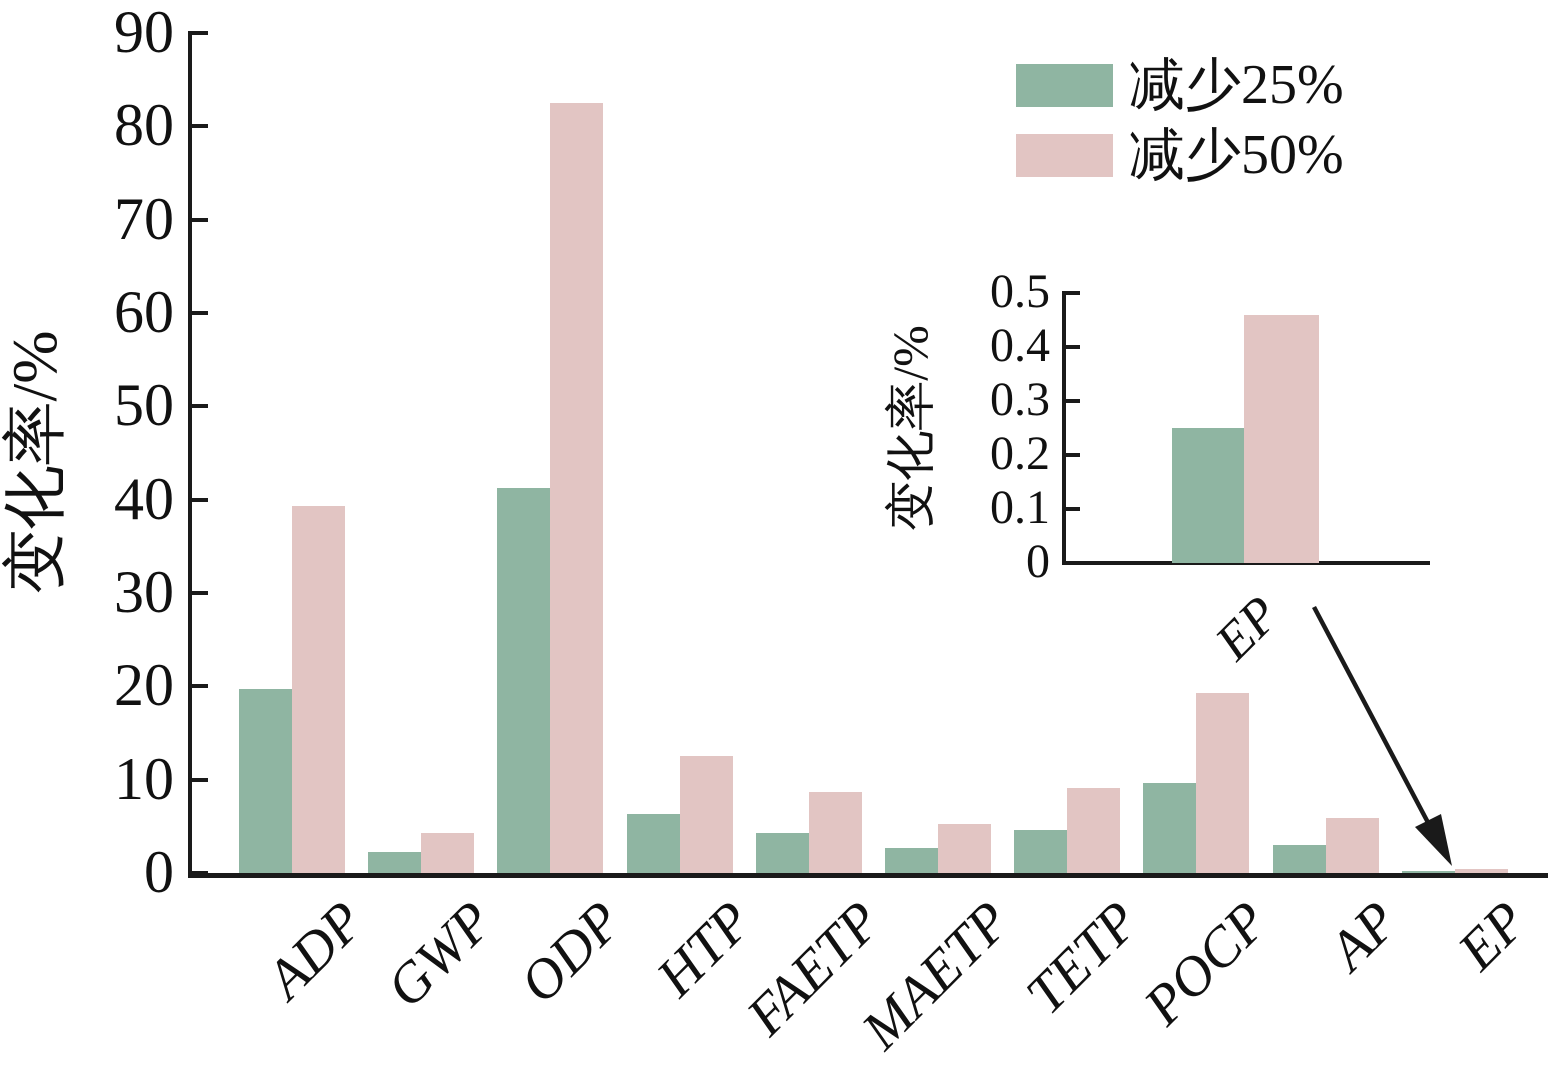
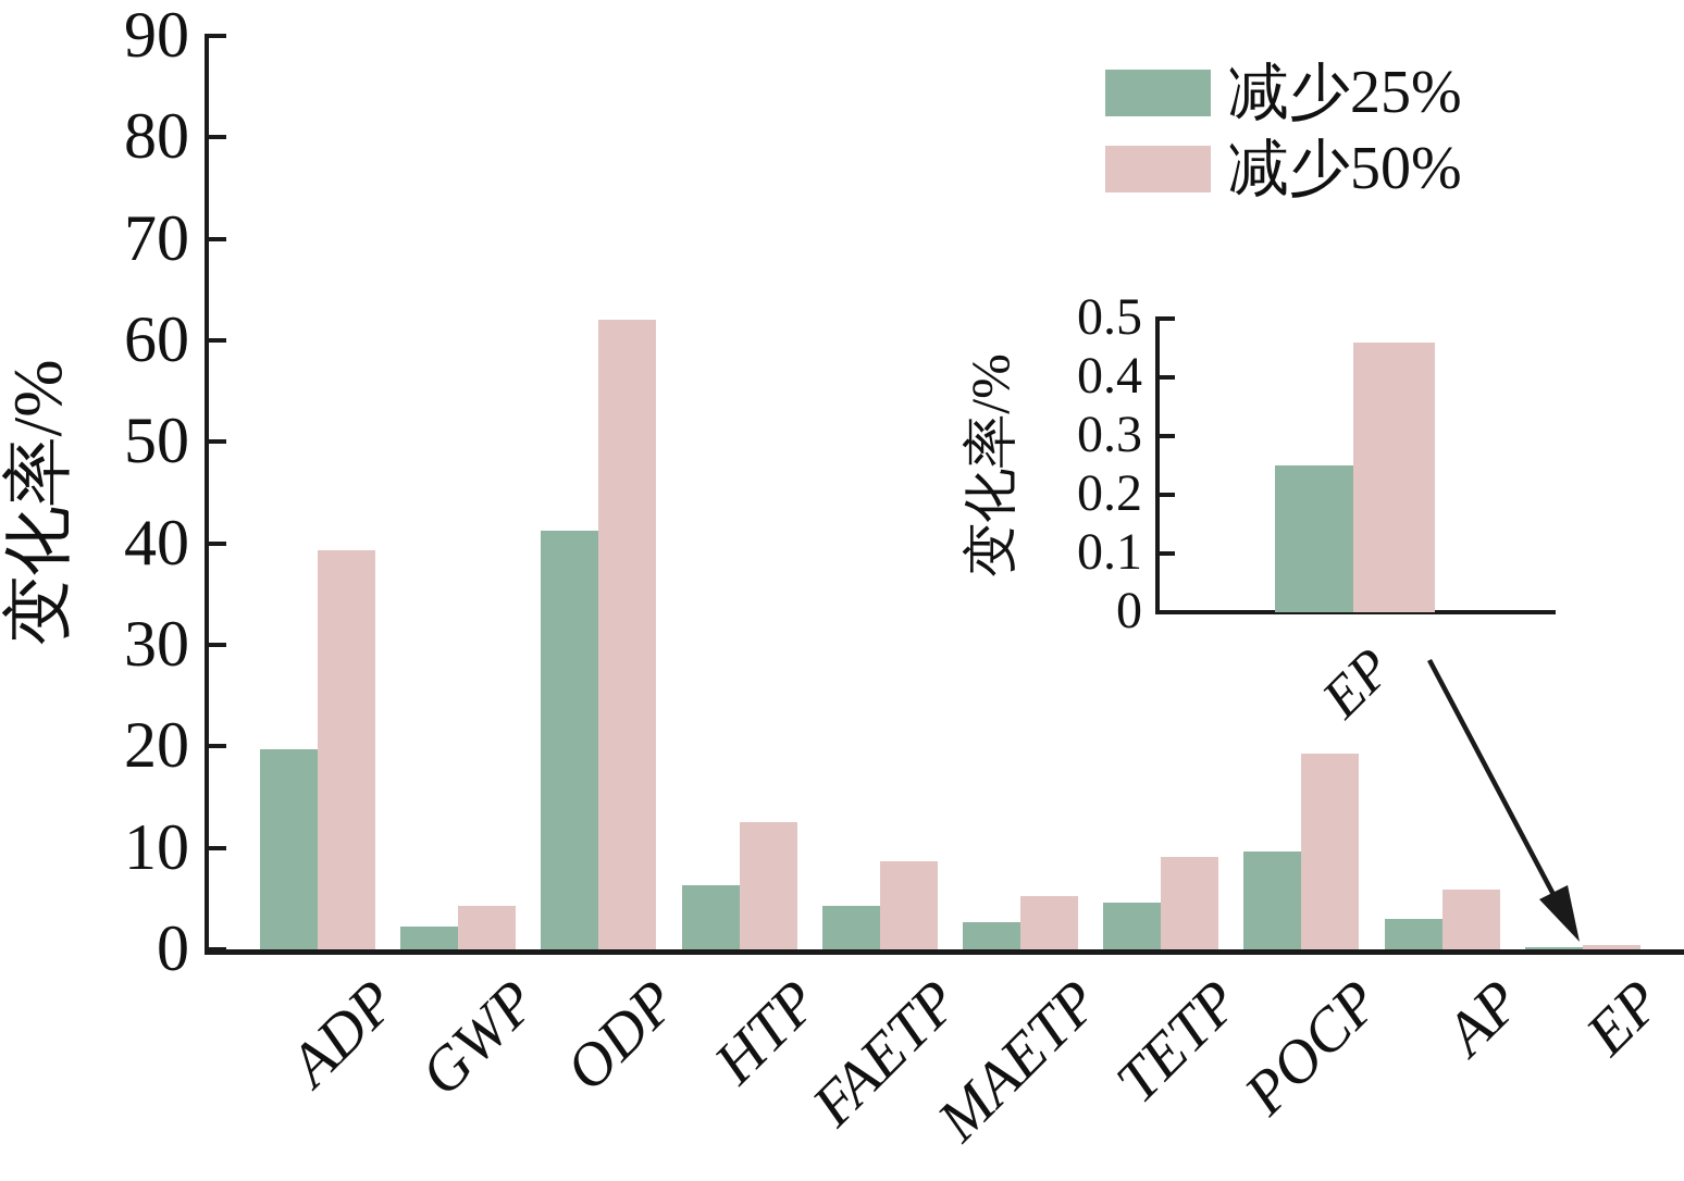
减少50%/ODP: 82 -> 62
